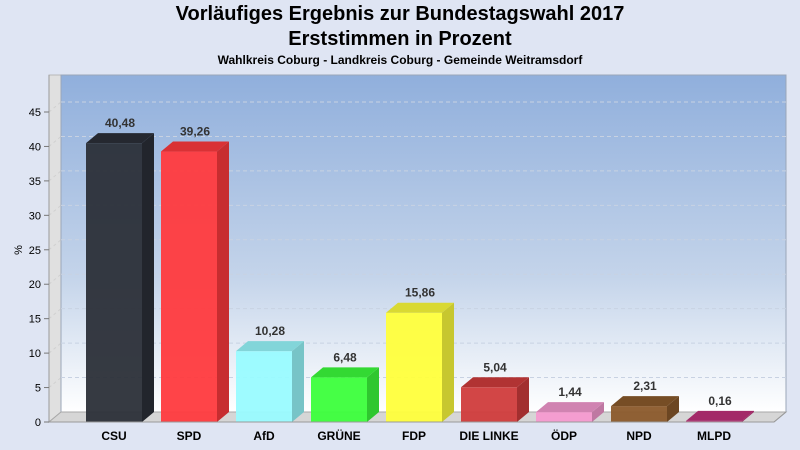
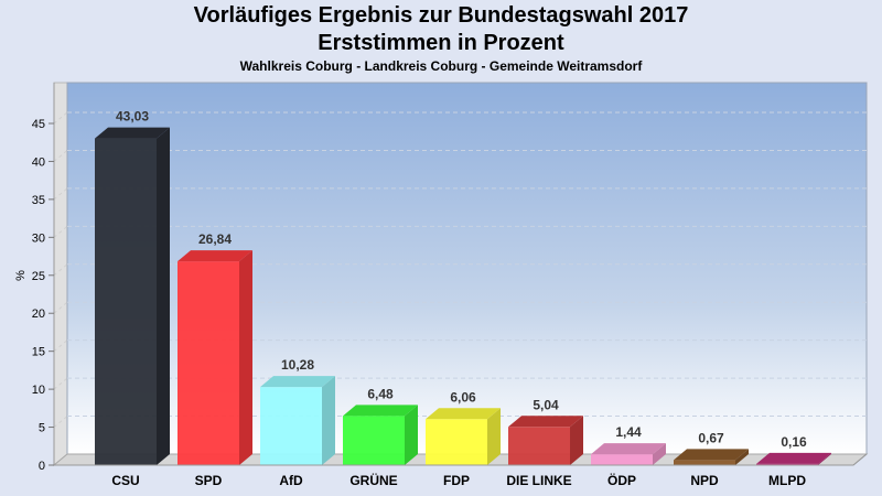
CSU: 40,48 -> 43,03
SPD: 39,26 -> 26,84
FDP: 15,86 -> 6,06
NPD: 2,31 -> 0,67
